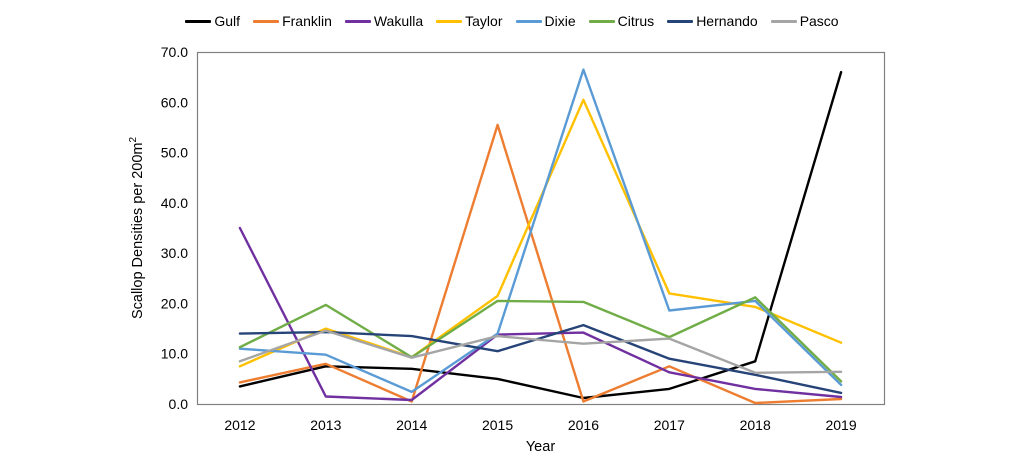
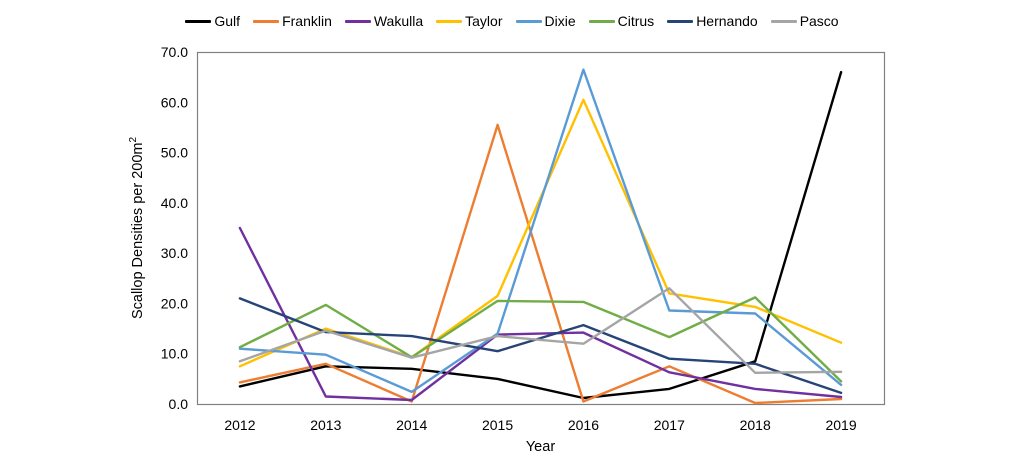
Hernando/2012: 14 -> 21
Pasco/2017: 13 -> 23
Dixie/2018: 20 -> 18
Hernando/2018: 6 -> 8
